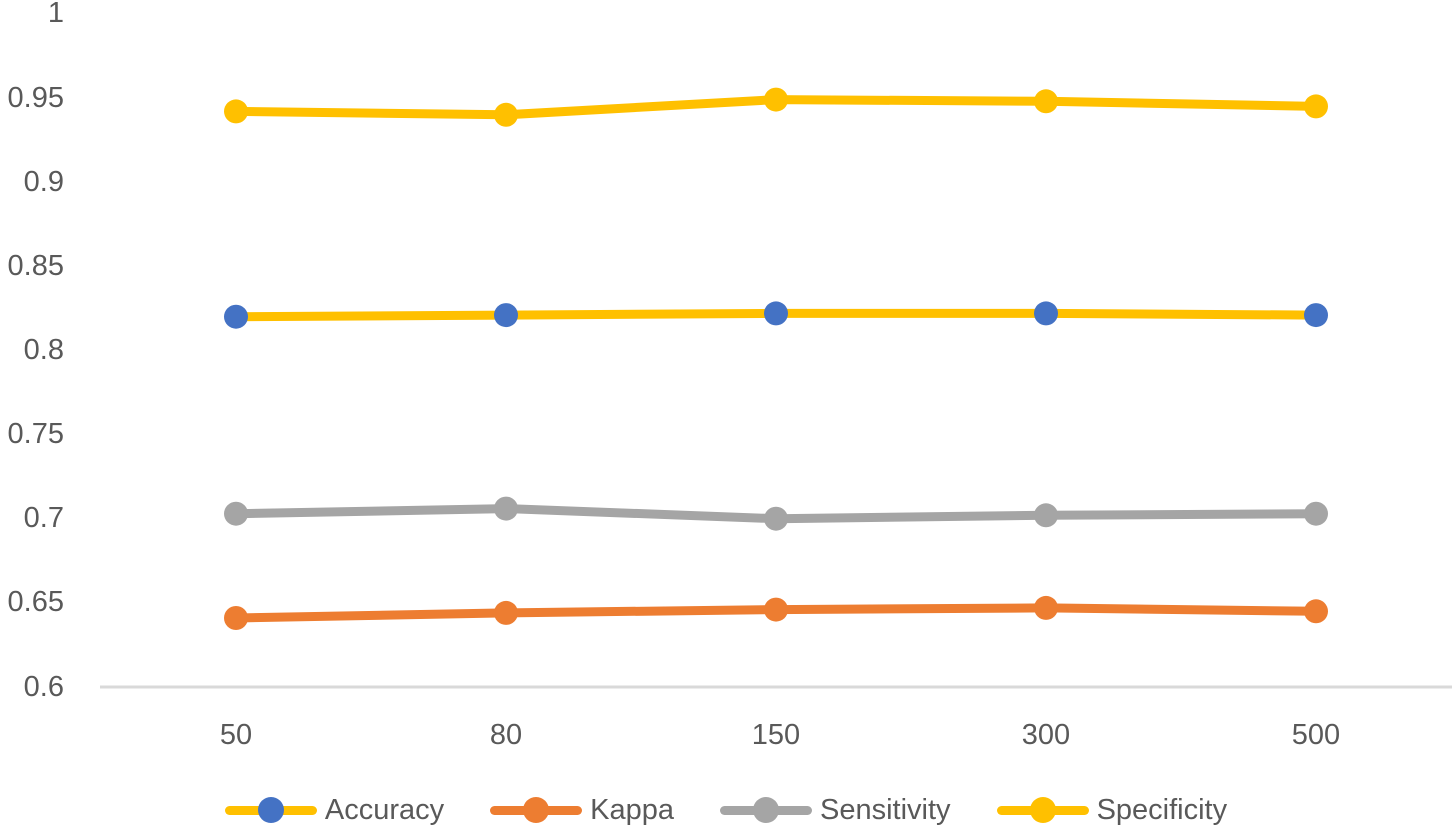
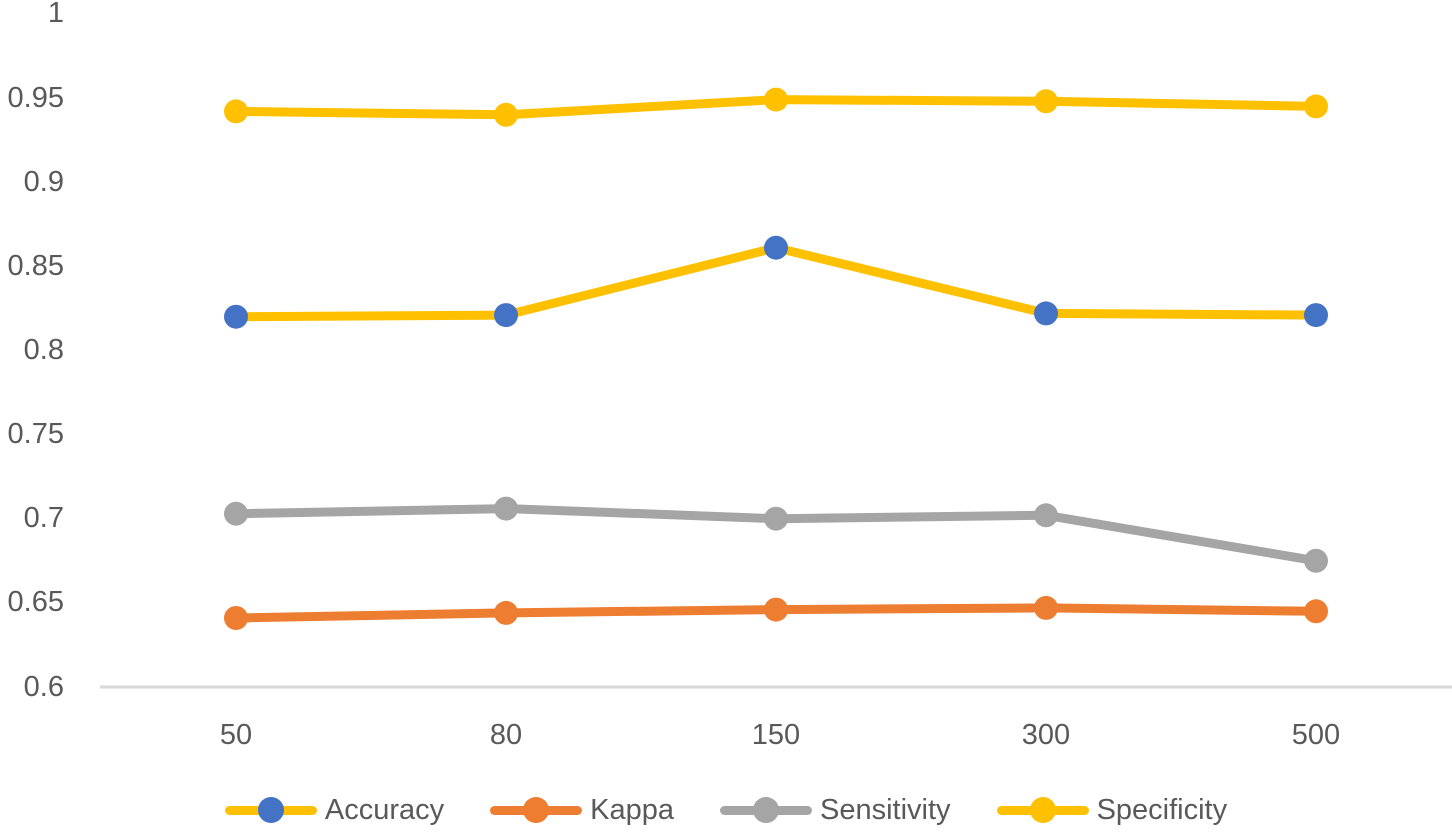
Accuracy/150: 0.822 -> 0.861
Sensitivity/500: 0.703 -> 0.675
